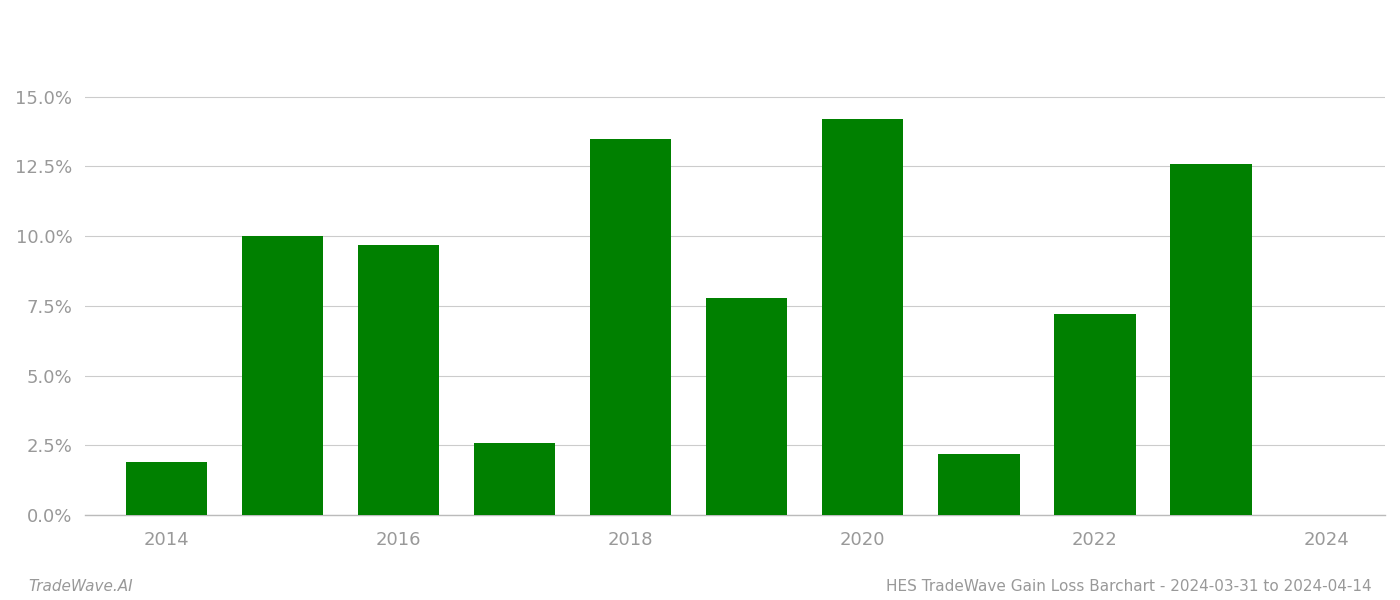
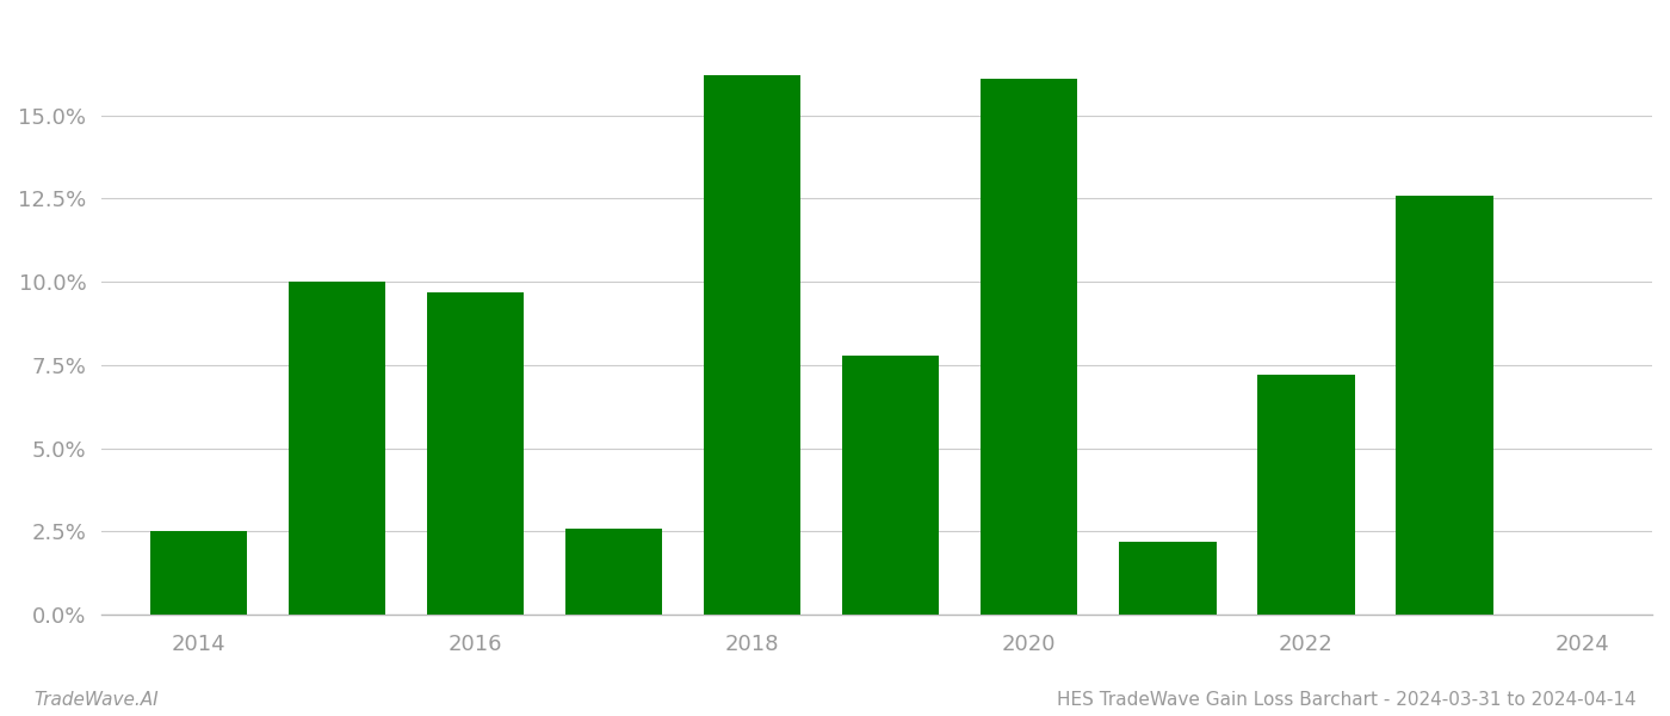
2014: 1.9% -> 2.5%
2018: 13.5% -> 16.2%
2020: 14.2% -> 16.1%
